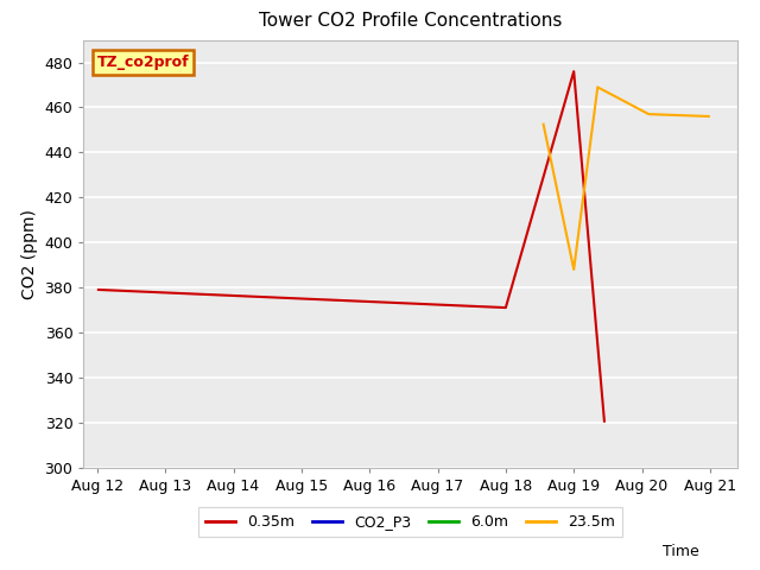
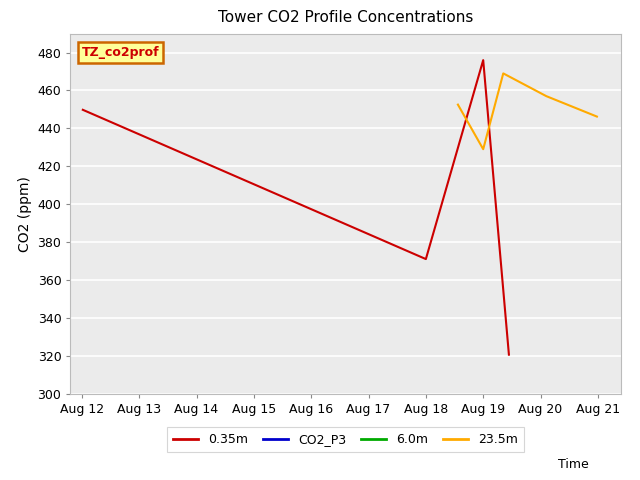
0.35m/Aug 12: 379 -> 450
23.5m/Aug 19: 388 -> 429
23.5m/Aug 21: 456 -> 446
